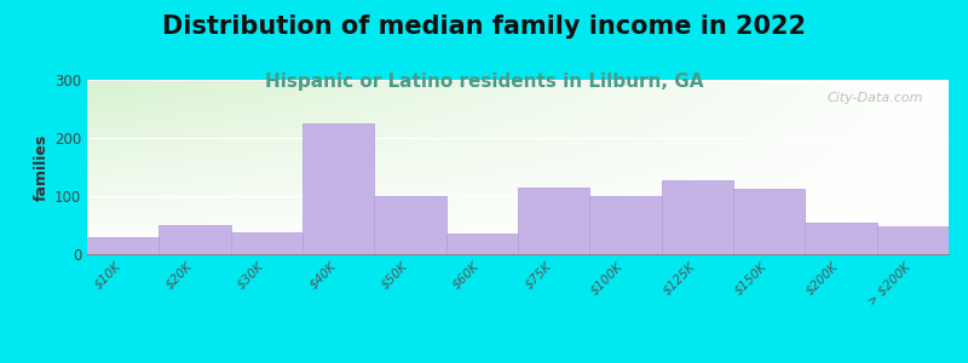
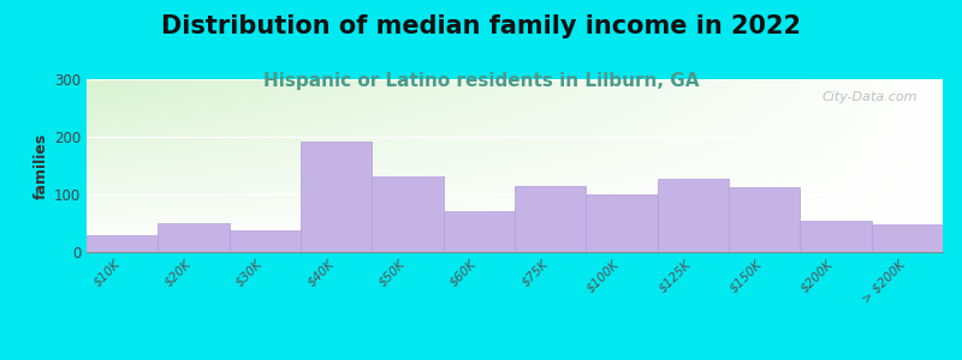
$40K: 225 -> 192
$50K: 100 -> 132
$60K: 35 -> 70
